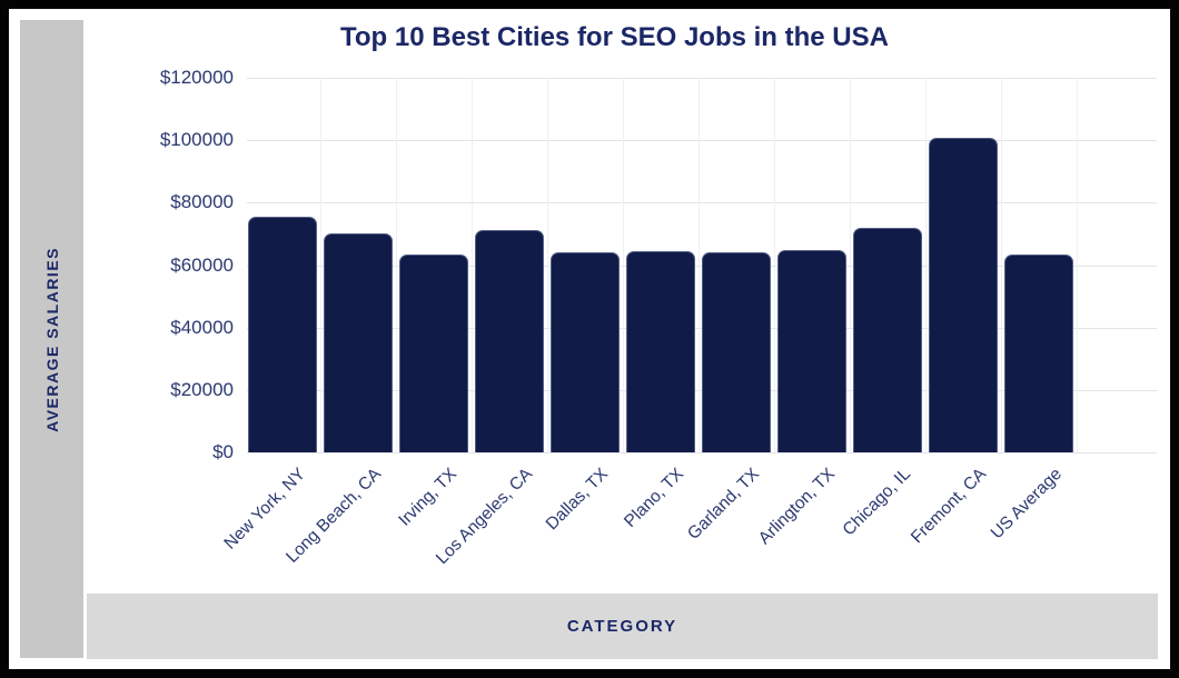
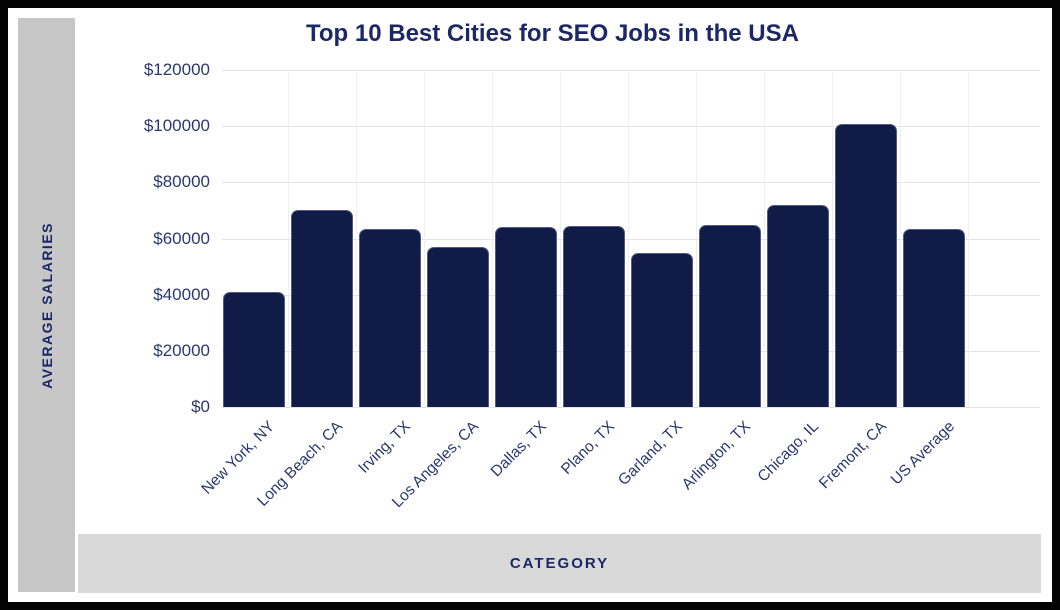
New York, NY: $76000 -> $41000
Los Angeles, CA: $71000 -> $57000
Garland, TX: $64000 -> $55000
